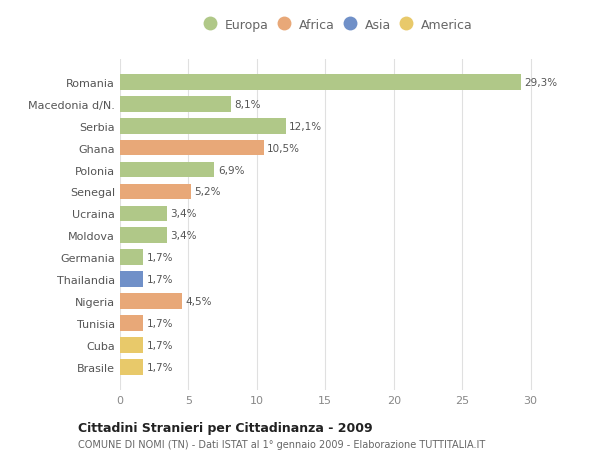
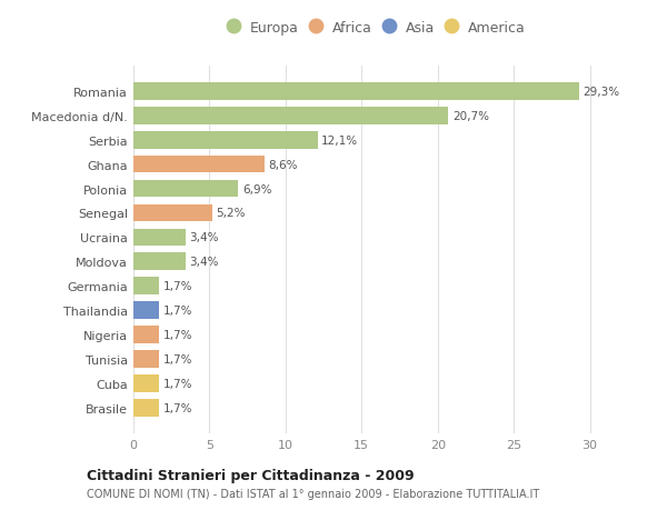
Macedonia d/N.: 8,1% -> 20,7%
Ghana: 10,5% -> 8,6%
Nigeria: 4,5% -> 1,7%
